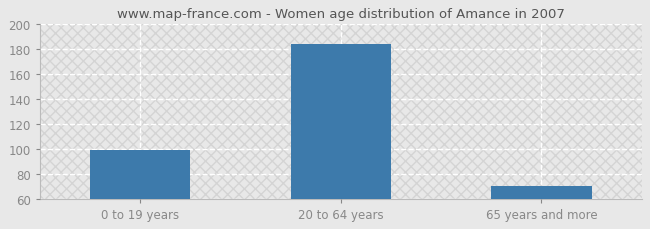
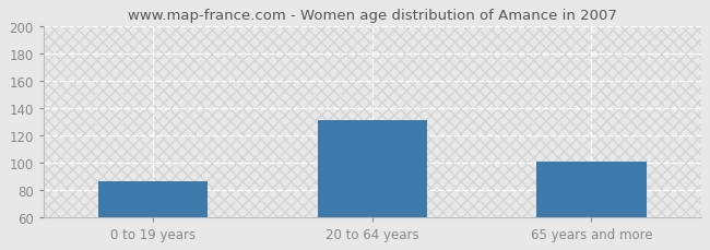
0 to 19 years: 99 -> 86
20 to 64 years: 184 -> 131
65 years and more: 70 -> 101
